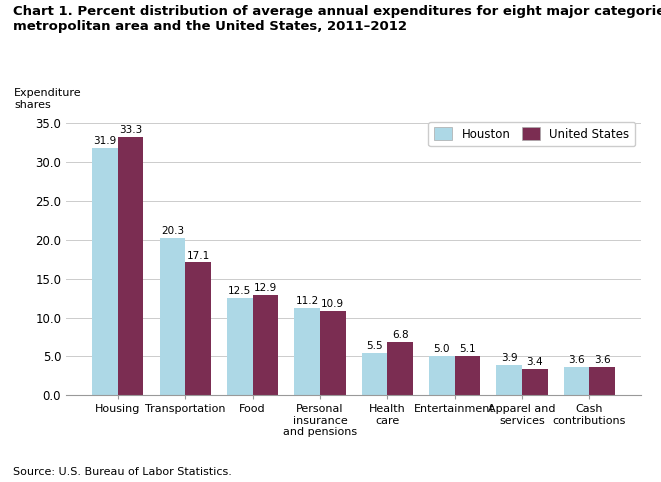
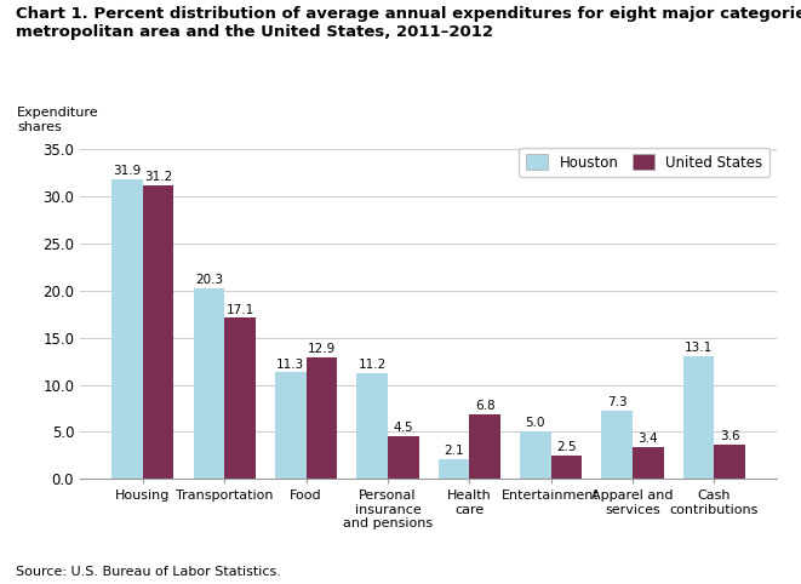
United States/Housing: 33.3 -> 31.2
Houston/Food: 12.5 -> 11.3
United States/Personal insurance and pensions: 10.9 -> 4.5
Houston/Health care: 5.5 -> 2.1
United States/Entertainment: 5.1 -> 2.5
Houston/Apparel and services: 3.9 -> 7.3
Houston/Cash contributions: 3.6 -> 13.1
